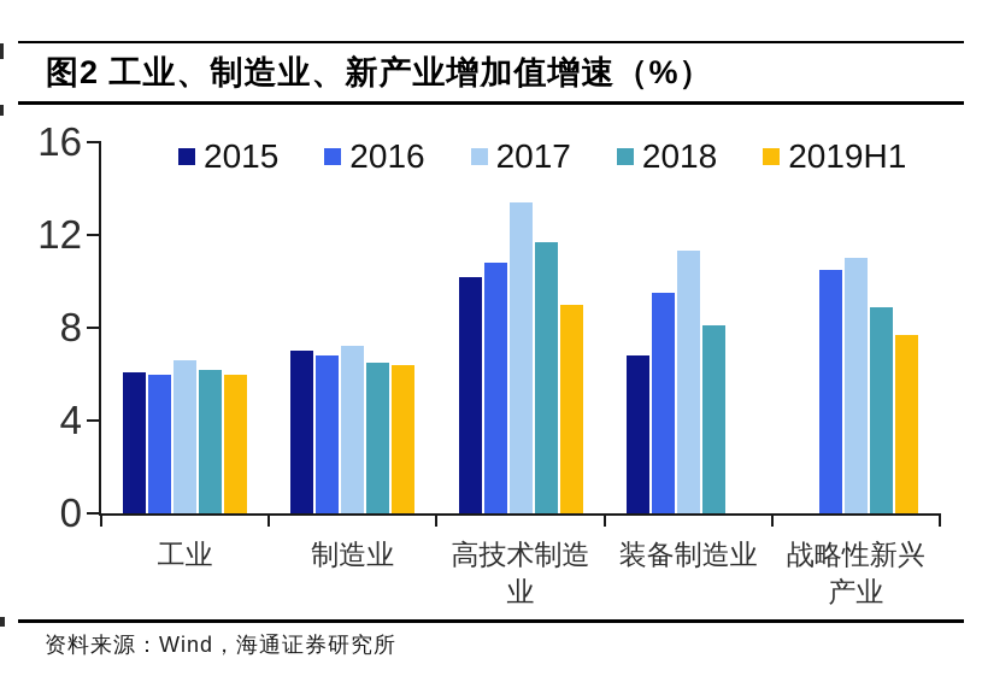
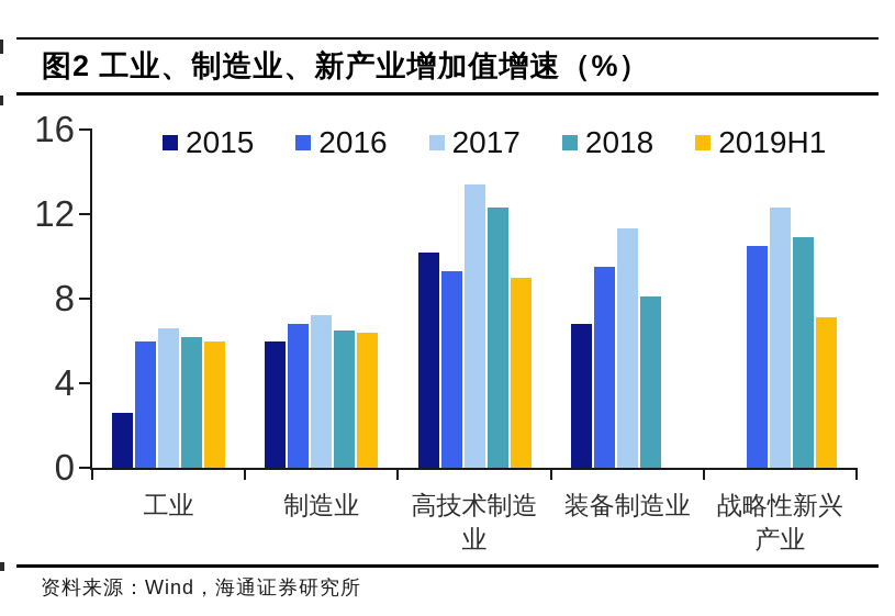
2015/工业: 6.1 -> 2.6
2015/制造业: 7.0 -> 6.0
2016/高技术制造业: 10.8 -> 9.3
2018/高技术制造业: 11.7 -> 12.3
2017/战略性新兴产业: 11.0 -> 12.3
2018/战略性新兴产业: 8.9 -> 10.9
2019H1/战略性新兴产业: 7.7 -> 7.1
